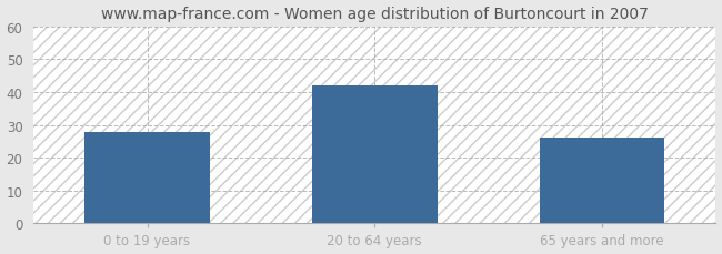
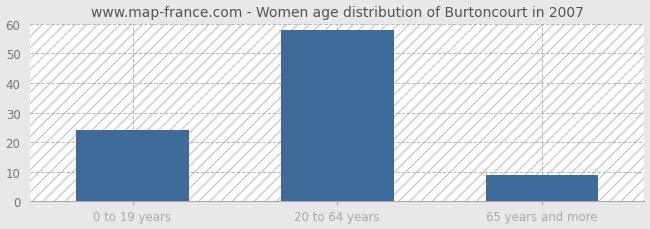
0 to 19 years: 28 -> 24
20 to 64 years: 42 -> 58
65 years and more: 26 -> 9
